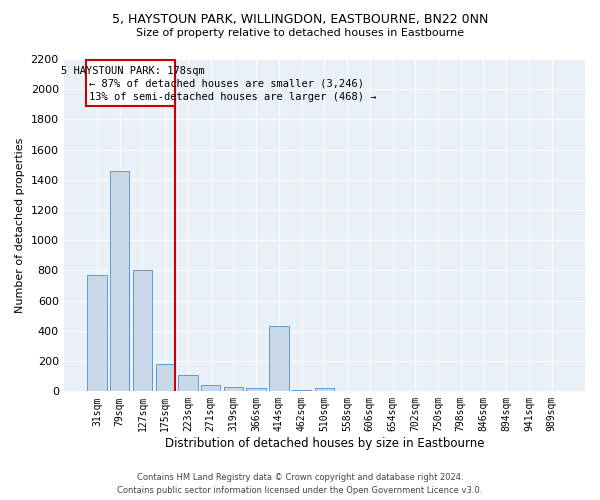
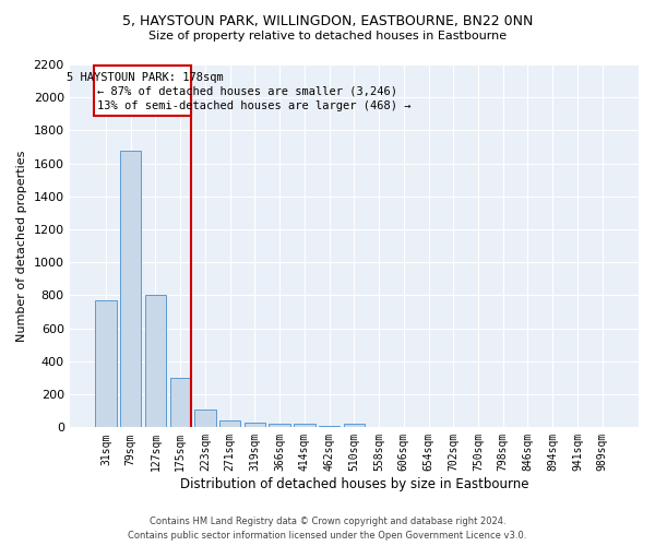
79sqm: 1460 -> 1680
175sqm: 180 -> 300
414sqm: 430 -> 20
